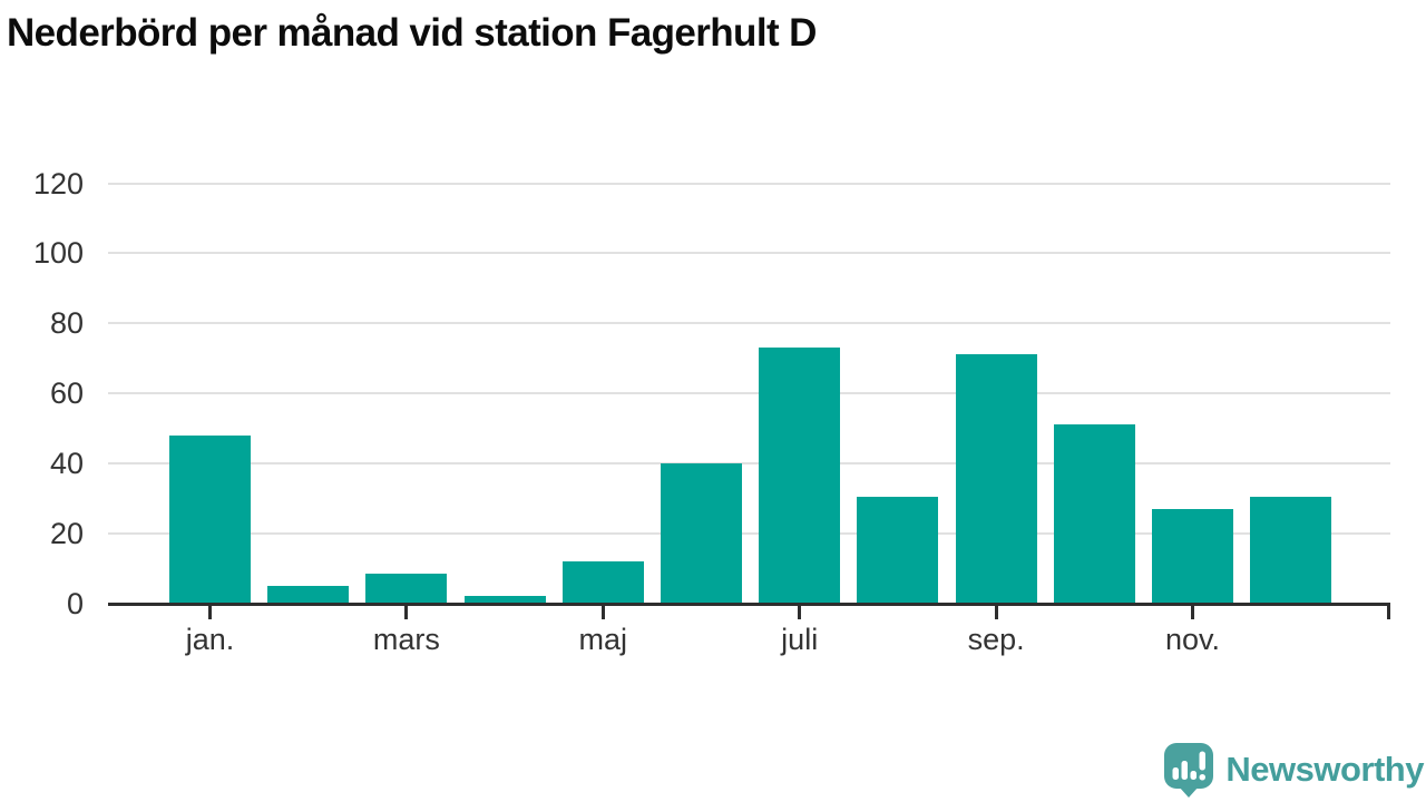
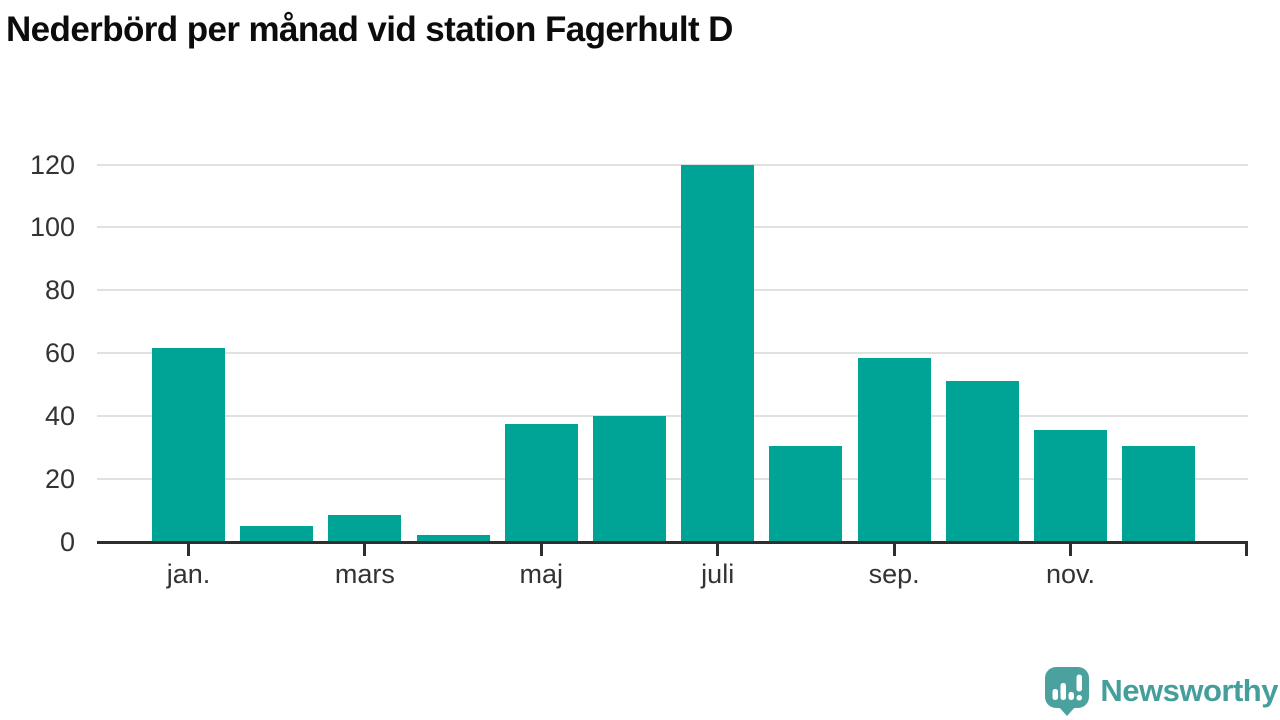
jan.: 48 -> 62
maj: 12 -> 38
juli: 73 -> 120
sep.: 71 -> 58
nov.: 27 -> 36
